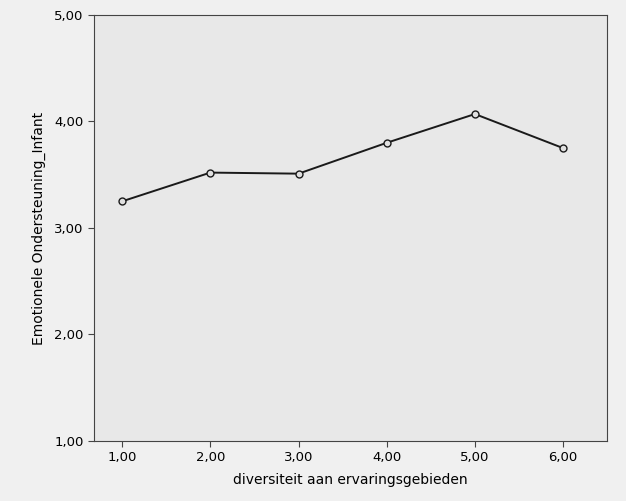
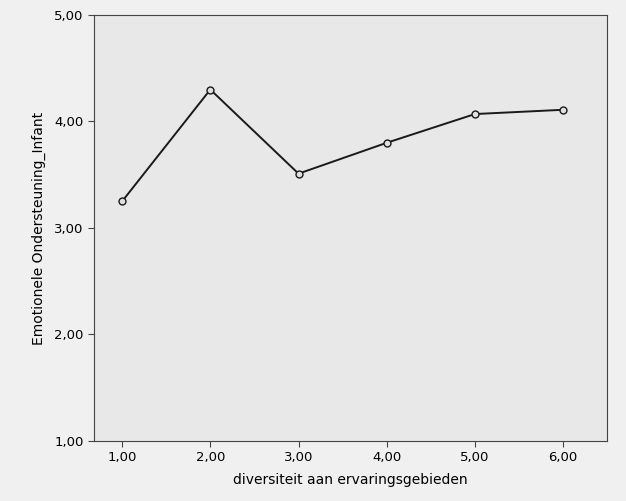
2,00: 3,52 -> 4,30
6,00: 3,75 -> 4,11
